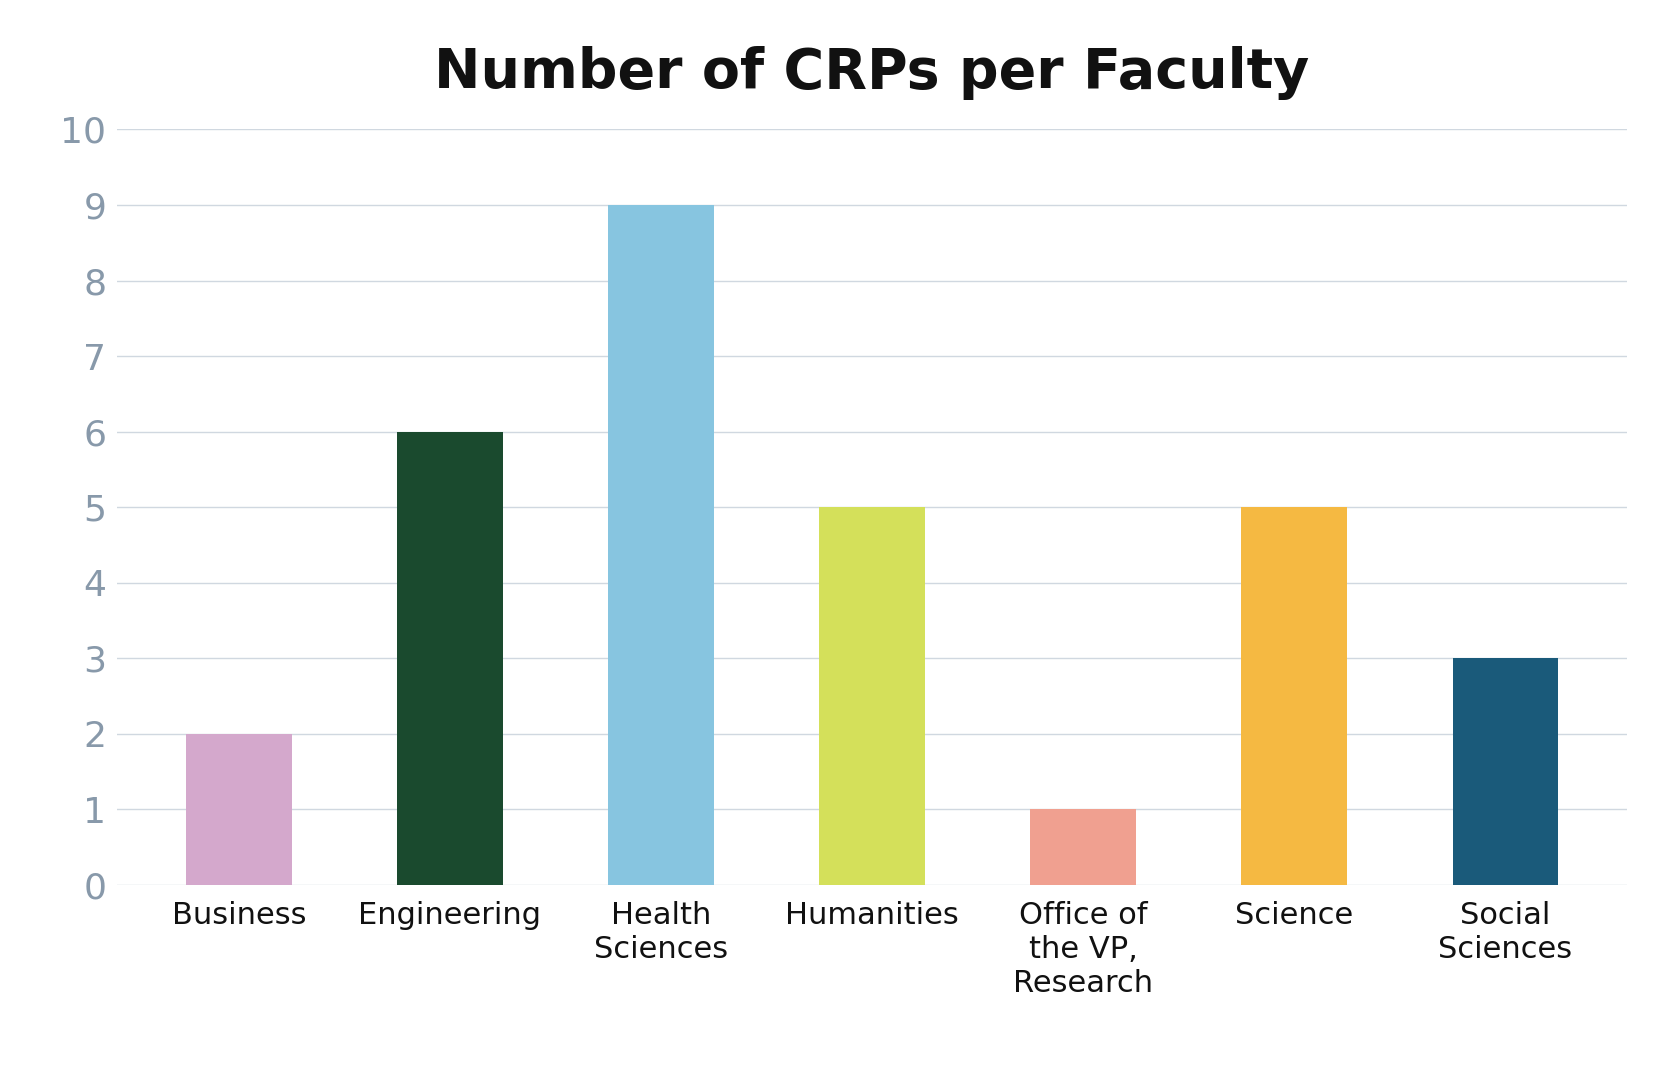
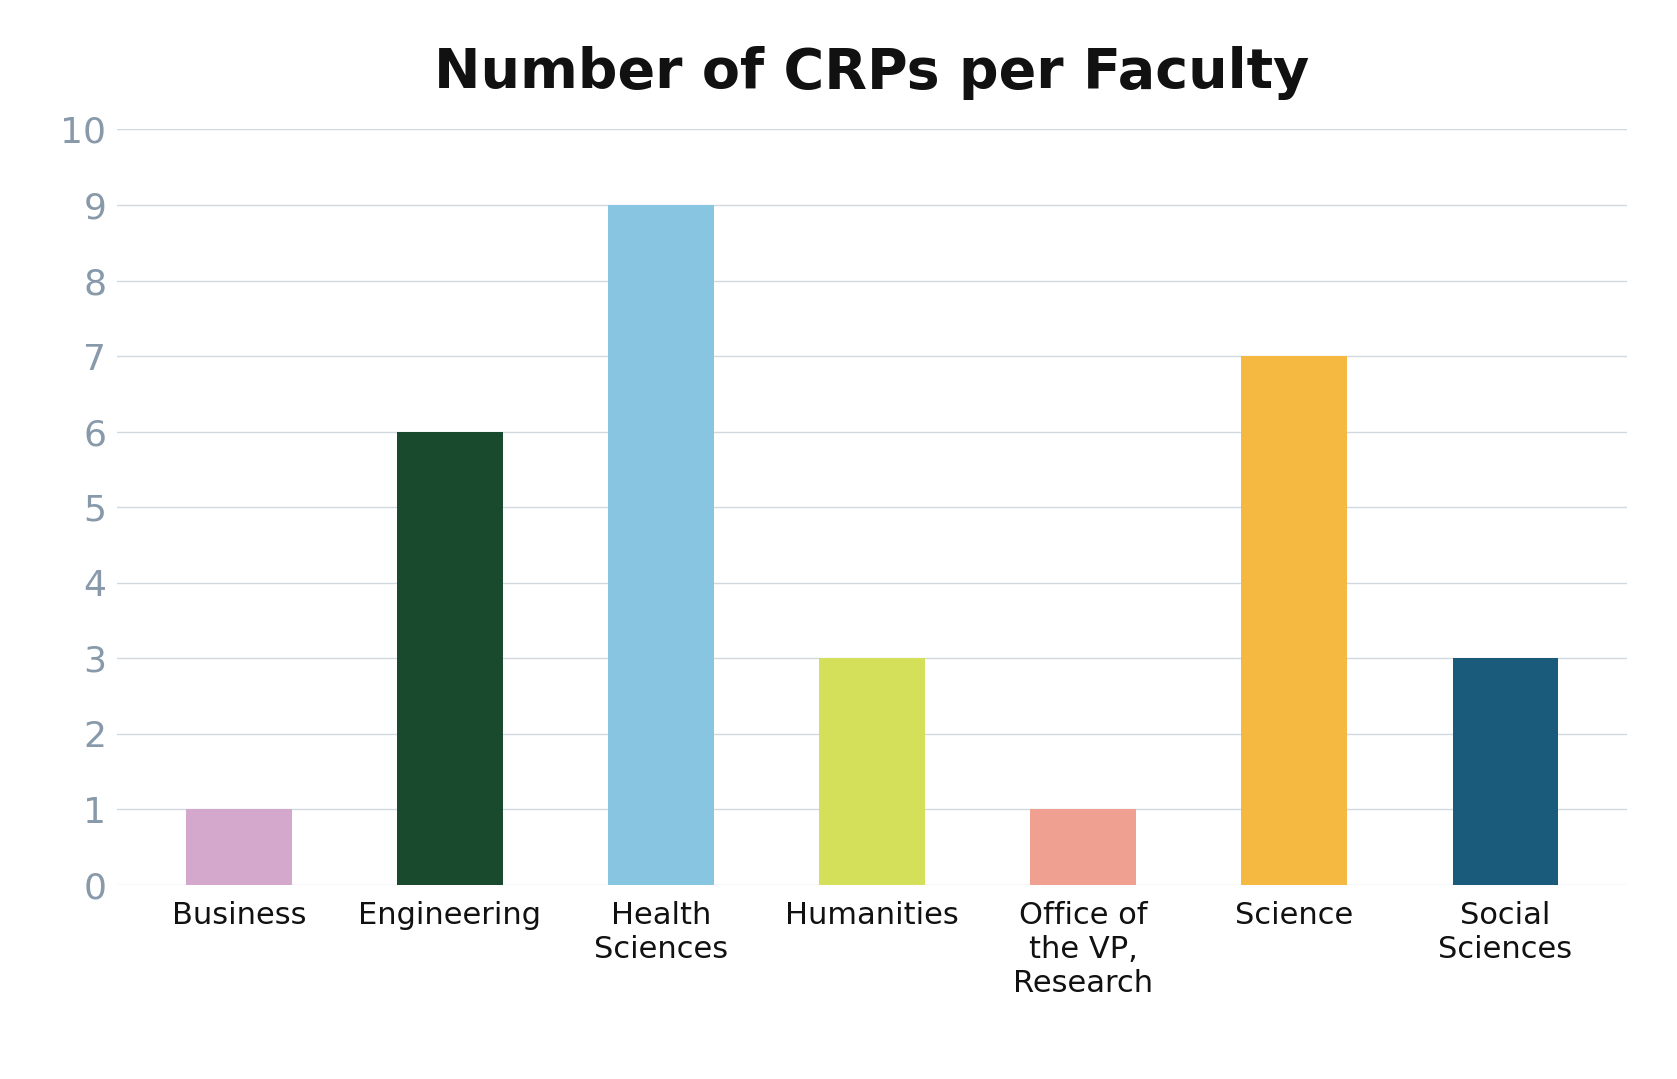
Business: 2 -> 1
Humanities: 5 -> 3
Science: 5 -> 7
